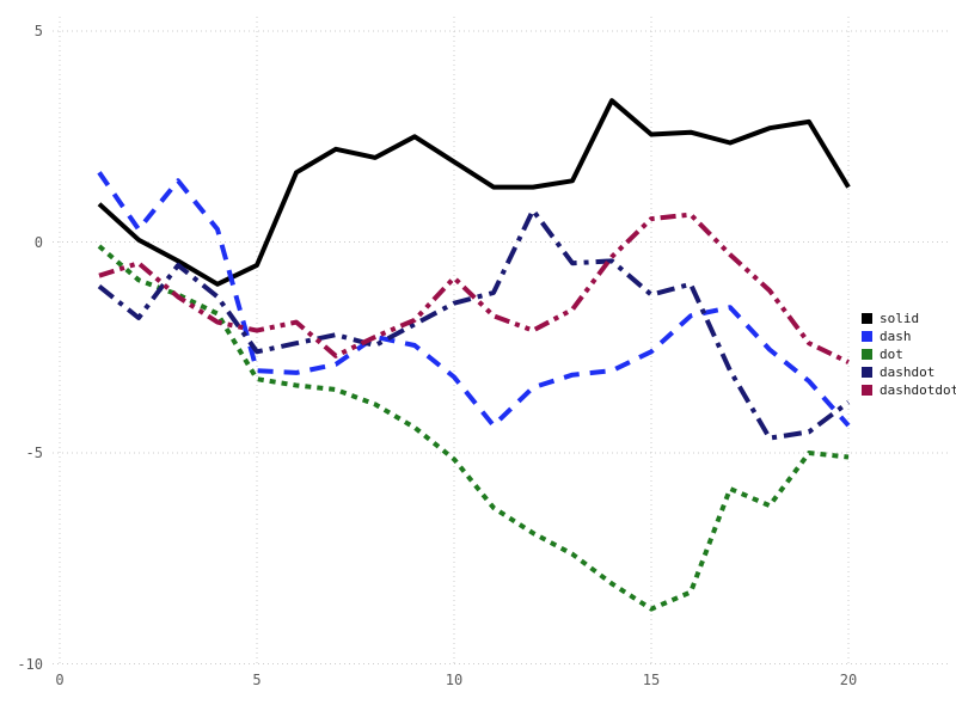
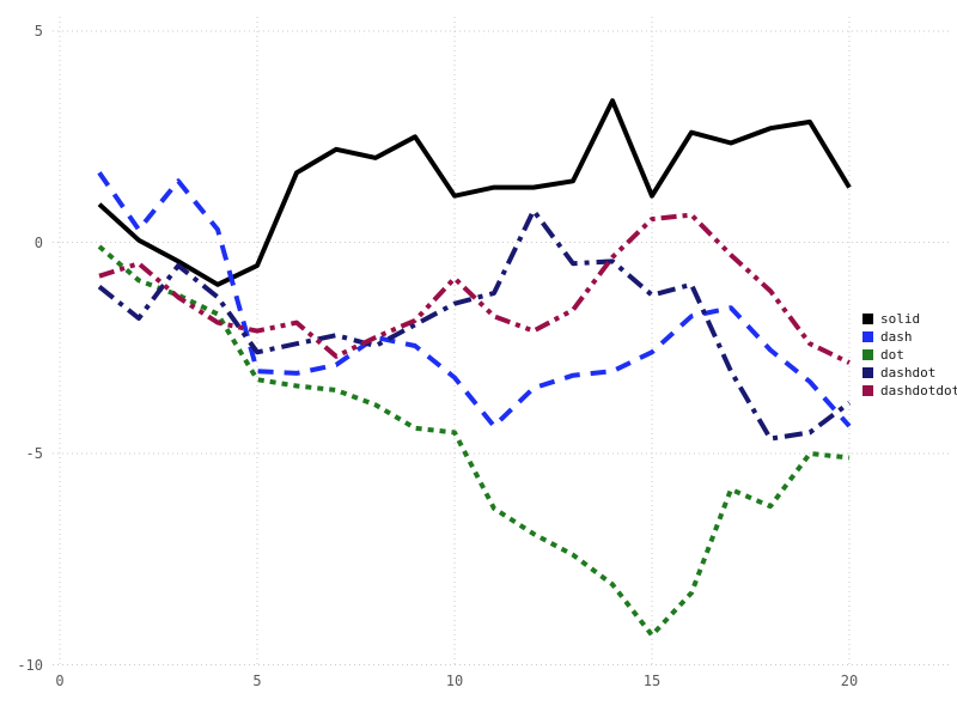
solid/10: 1.9 -> 1.1
dot/10: -5.2 -> -4.5
solid/15: 2.5 -> 1.1
dot/15: -8.7 -> -9.3
